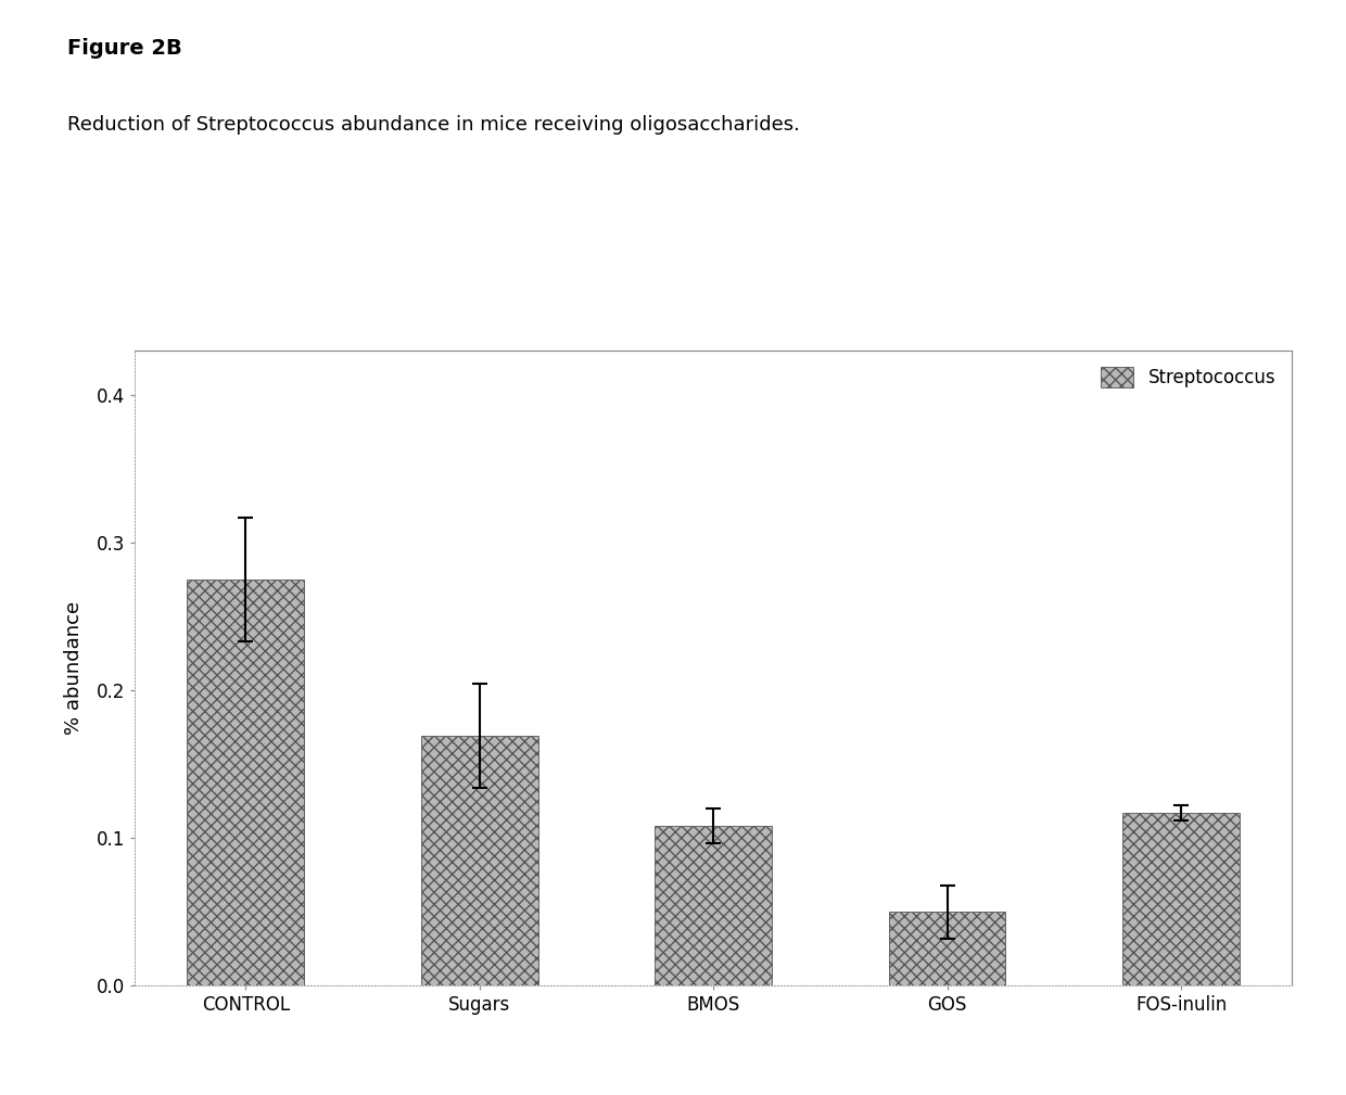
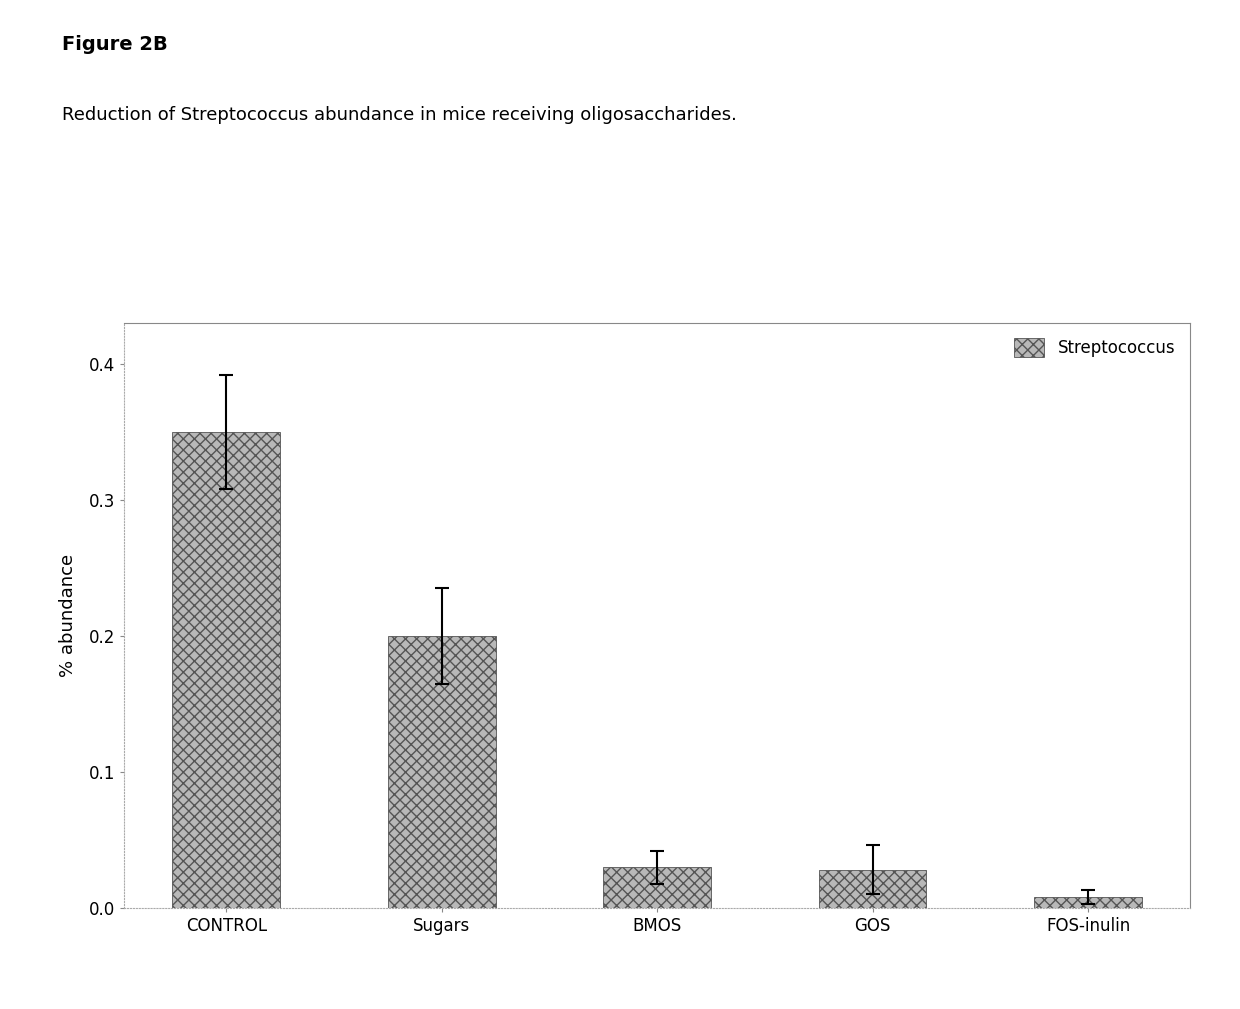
CONTROL: 0.275 -> 0.350
Sugars: 0.169 -> 0.200
BMOS: 0.108 -> 0.030
GOS: 0.050 -> 0.028
FOS-inulin: 0.117 -> 0.008
